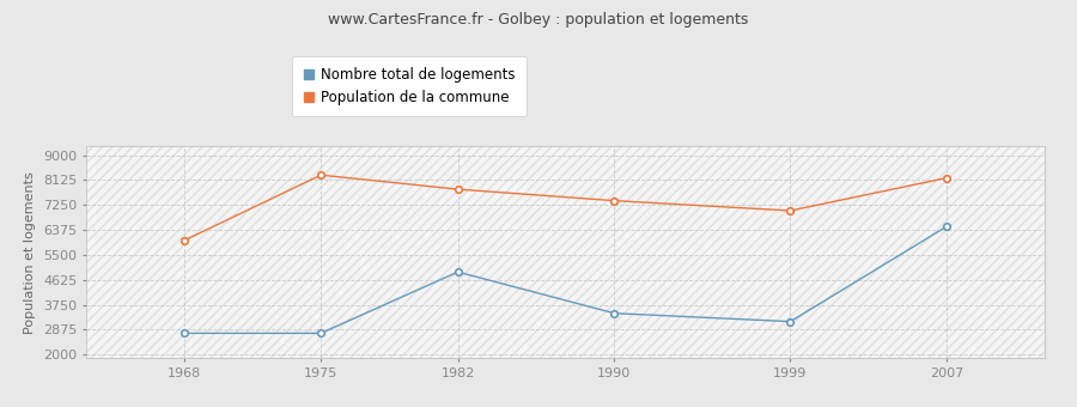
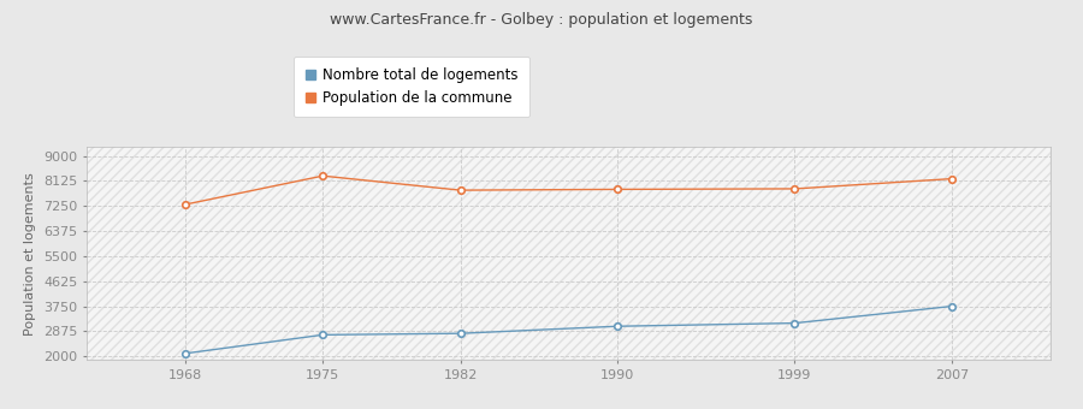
Nombre total de logements/1968: 2750 -> 2100
Population de la commune/1968: 6000 -> 7300
Nombre total de logements/1982: 4900 -> 2800
Nombre total de logements/1990: 3450 -> 3050
Population de la commune/1990: 7400 -> 7830
Population de la commune/1999: 7050 -> 7850
Nombre total de logements/2007: 6500 -> 3750
